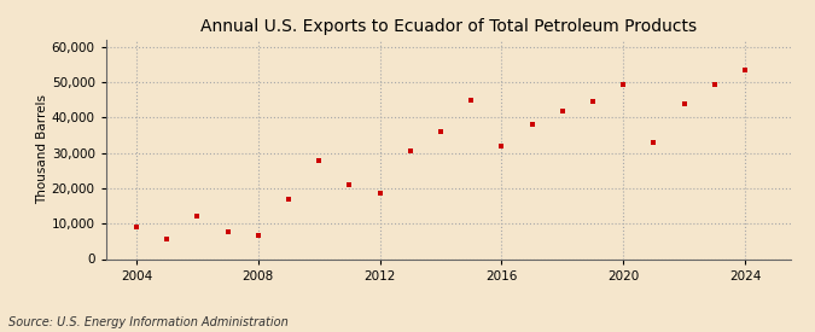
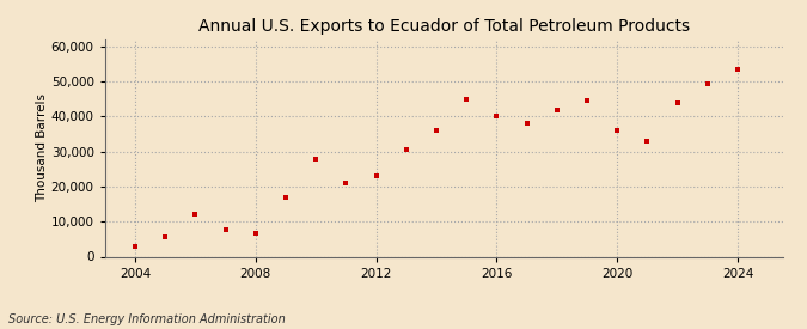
2004: 9,000 -> 2,800
2012: 18,500 -> 23,000
2016: 32,000 -> 40,000
2020: 49,500 -> 36,000
